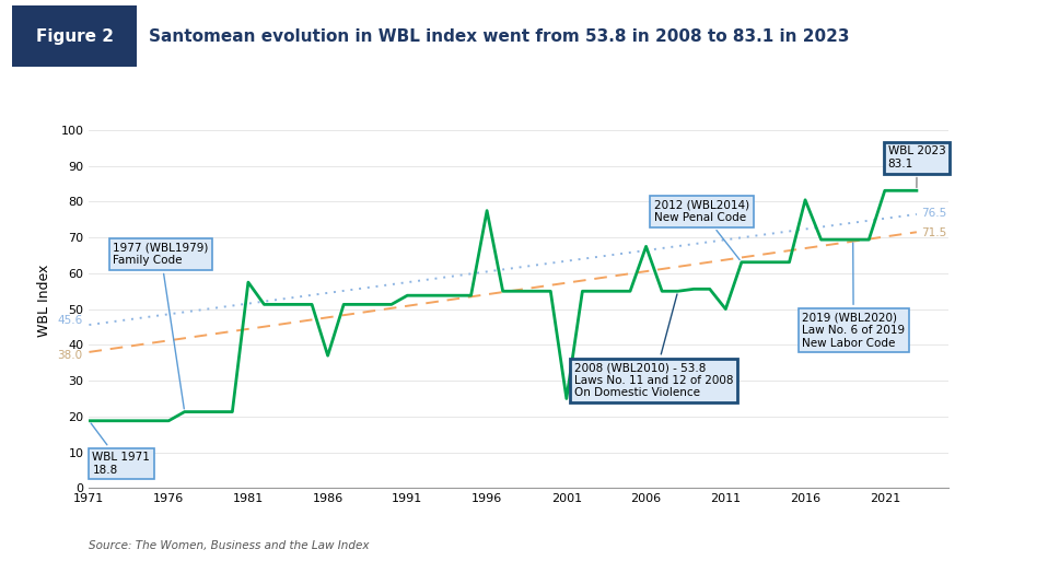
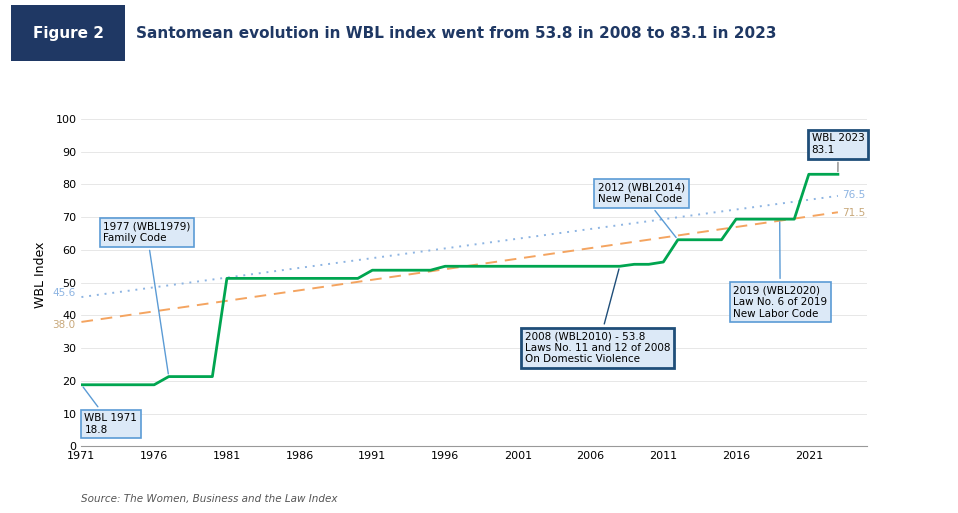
1981: 57.5 -> 51.3
1986: 37.0 -> 51.3
1996: 77.5 -> 55.0
2001: 25.0 -> 55.0
2006: 67.5 -> 55.0
2011: 50.0 -> 56.3
2016: 80.5 -> 69.4
